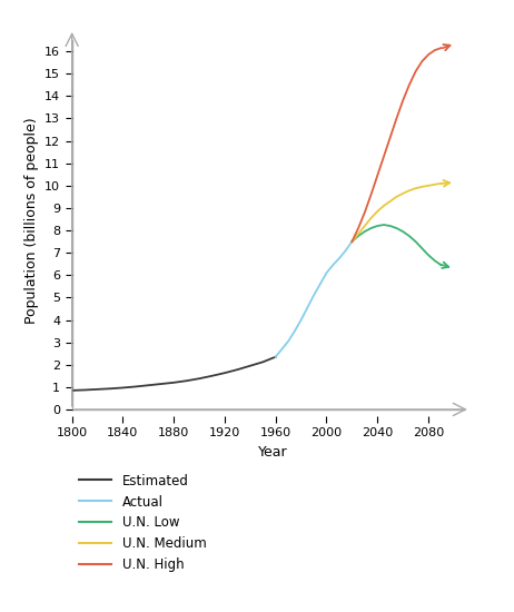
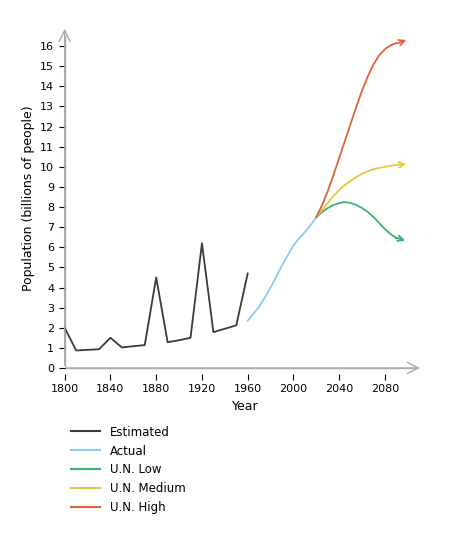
Estimated/1800: 0.85 -> 2.00
Estimated/1840: 0.97 -> 1.50
Estimated/1880: 1.20 -> 4.50
Estimated/1920: 1.63 -> 6.20
Estimated/1960: 2.35 -> 4.70
